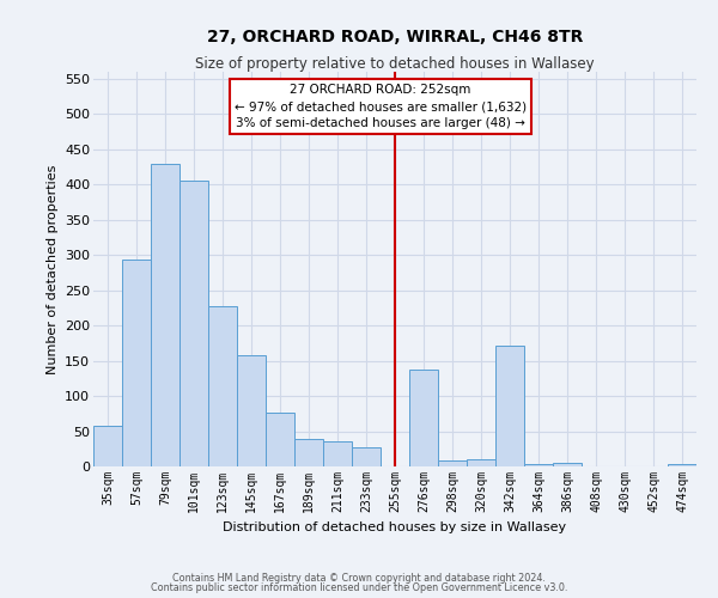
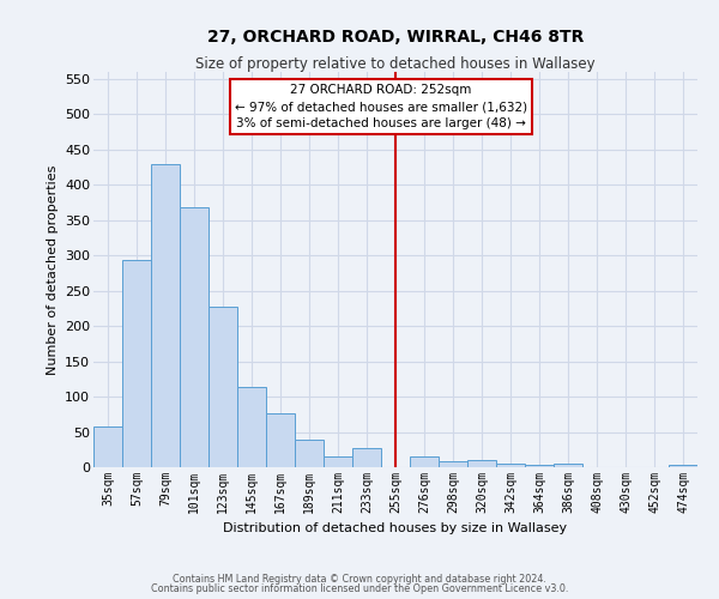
101sqm: 406 -> 368
145sqm: 158 -> 113
211sqm: 36 -> 15
276sqm: 138 -> 15
342sqm: 172 -> 5
